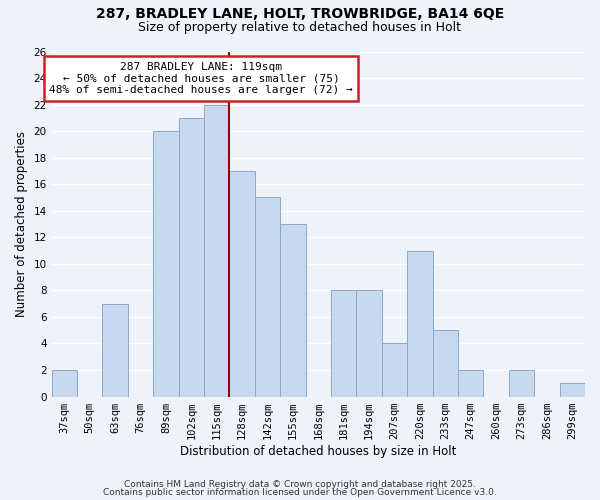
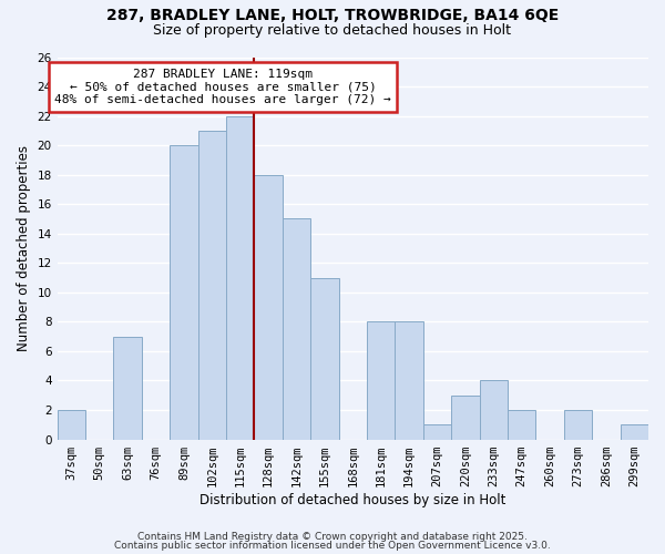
128sqm: 17 -> 18
155sqm: 13 -> 11
207sqm: 4 -> 1
220sqm: 11 -> 3
233sqm: 5 -> 4
